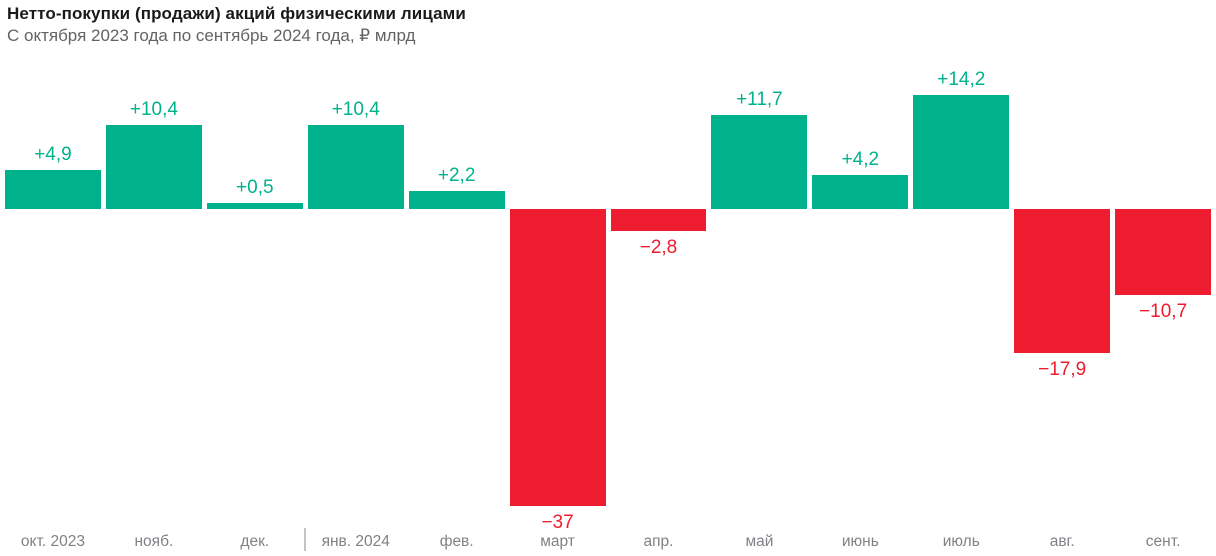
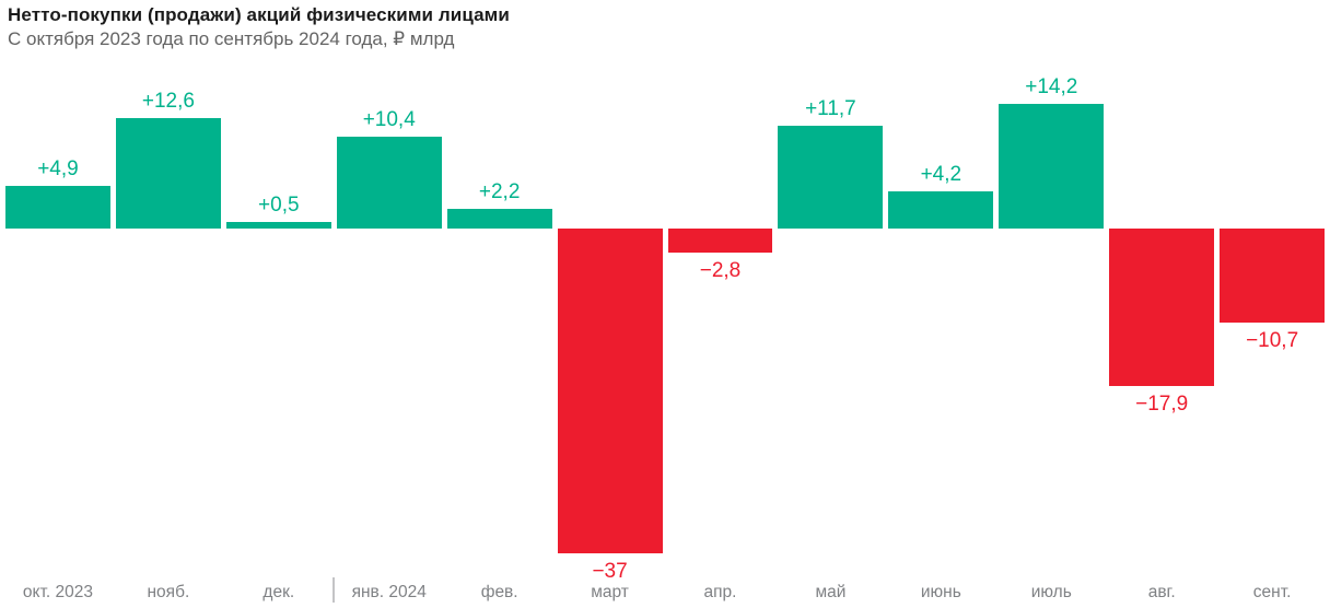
нояб.: +10,4 -> +12,6
